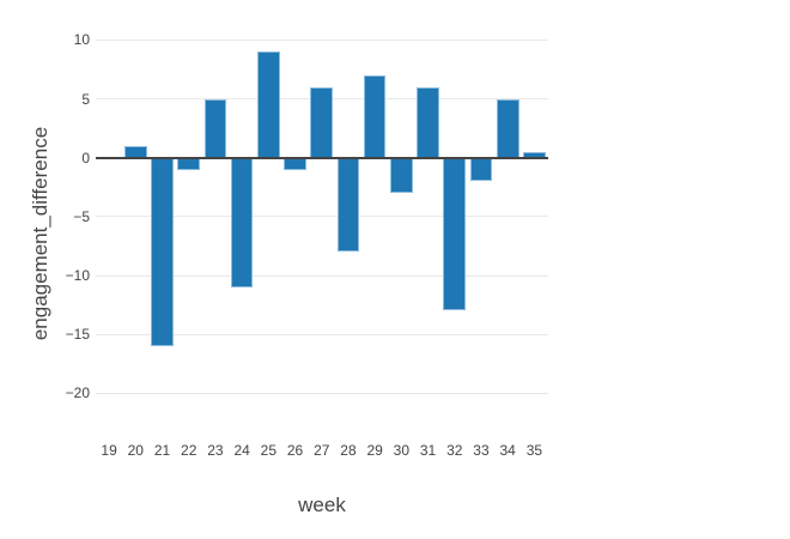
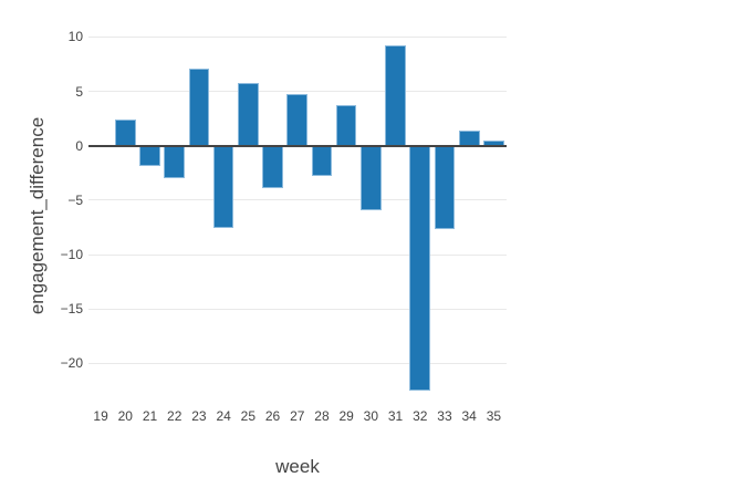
20: 1 -> 2
21: -16 -> -2
22: -1 -> -3
23: 5 -> 7
24: -11 -> -8
25: 9 -> 6
26: -1 -> -4
27: 6 -> 5
28: -8 -> -3
29: 7 -> 4
30: -3 -> -6
31: 6 -> 9
32: -13 -> -22
33: -2 -> -8
34: 5 -> 1
